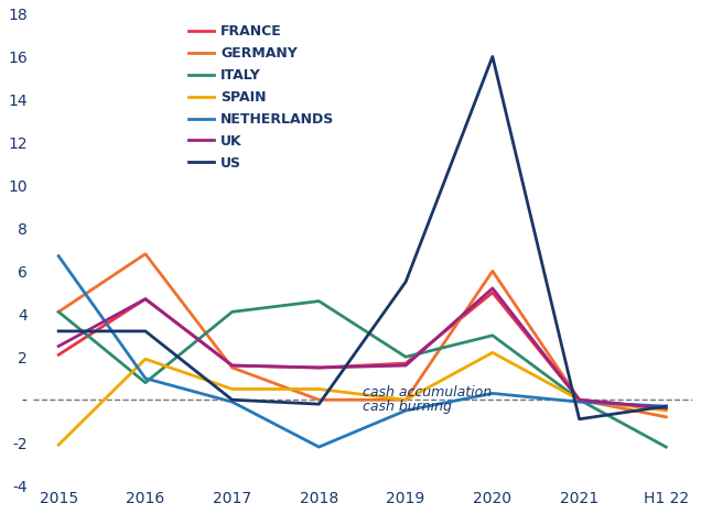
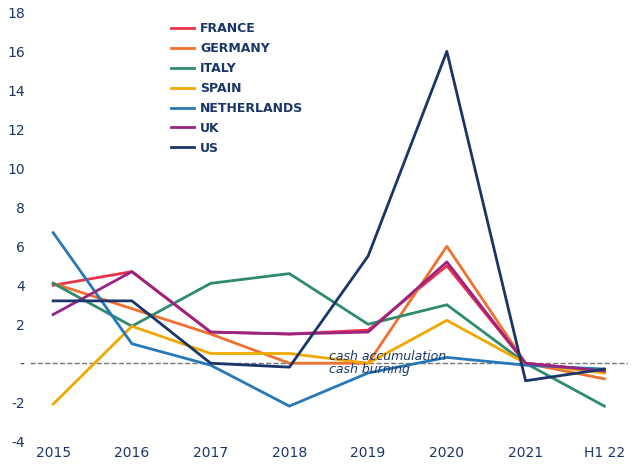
FRANCE/2015: 2.1 -> 4.0
GERMANY/2016: 6.8 -> 2.8
ITALY/2016: 0.8 -> 1.9
